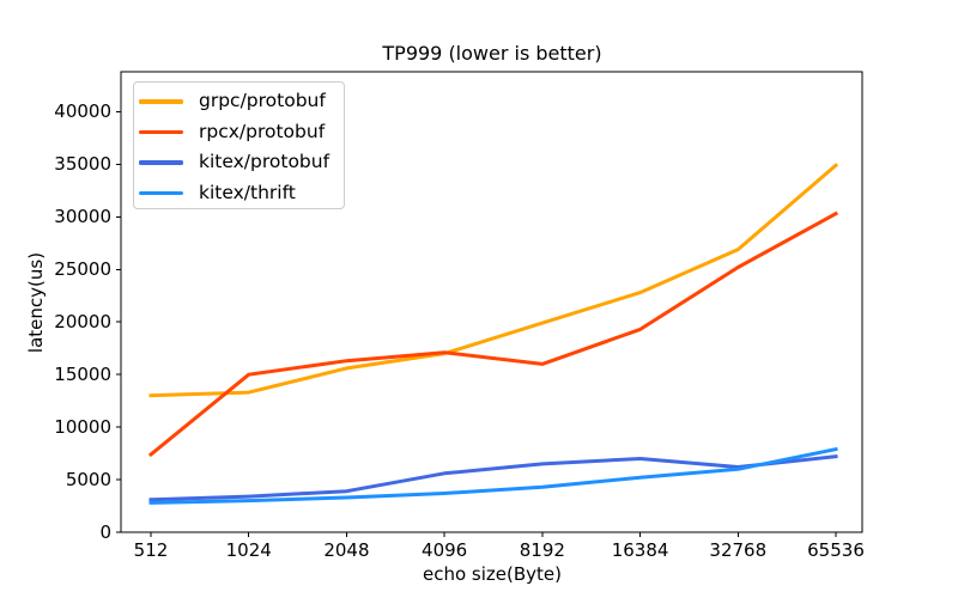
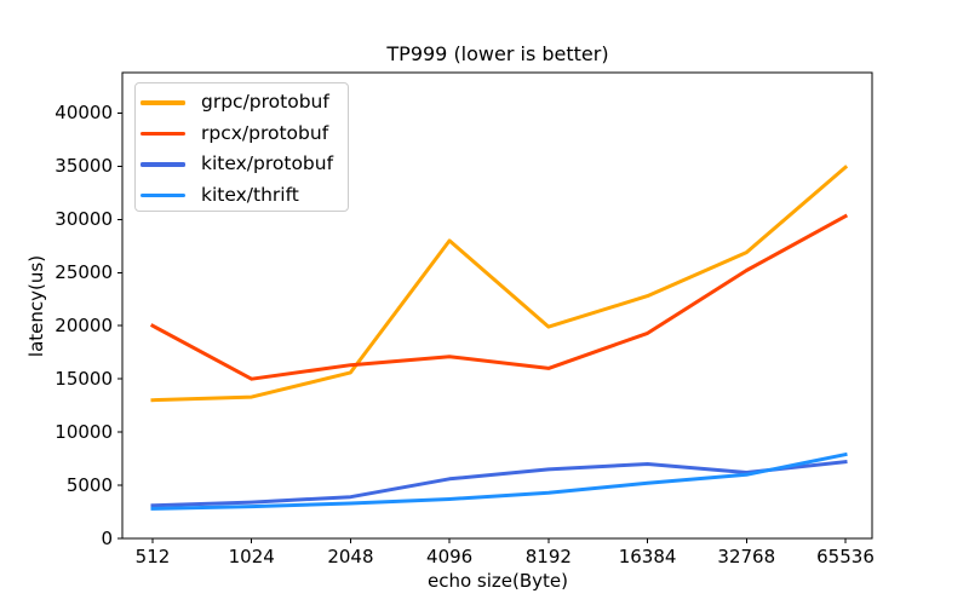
rpcx/protobuf/512: 7000 -> 20000
grpc/protobuf/4096: 17000 -> 28000
